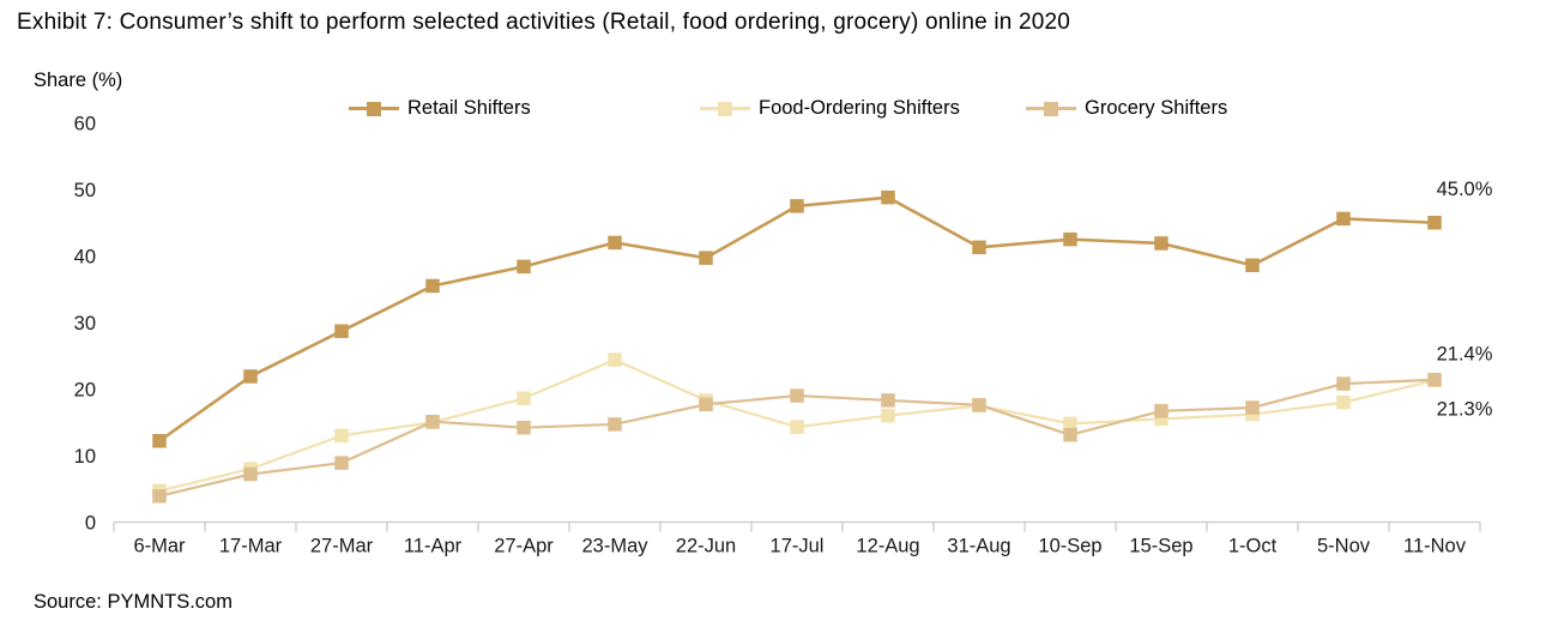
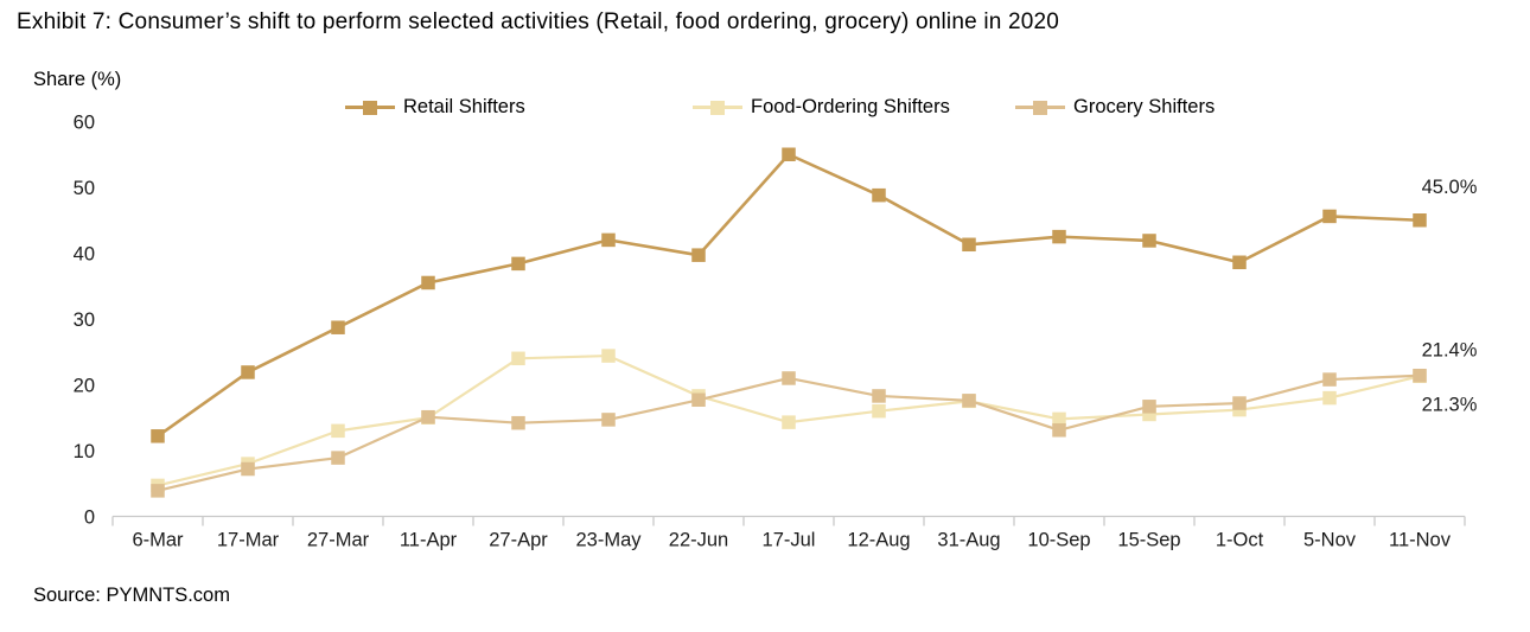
Food-Ordering Shifters/27-Apr: 19 -> 24
Retail Shifters/17-Jul: 48 -> 55
Grocery Shifters/17-Jul: 19 -> 21
